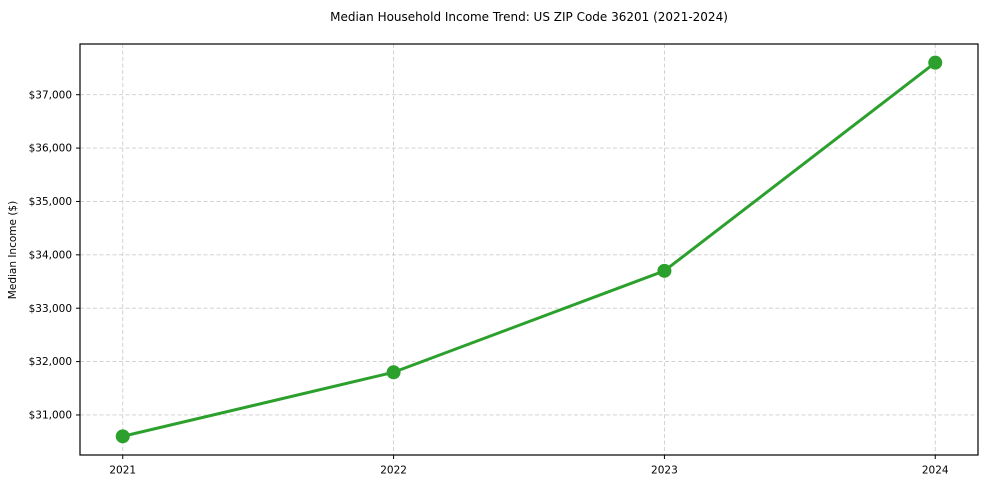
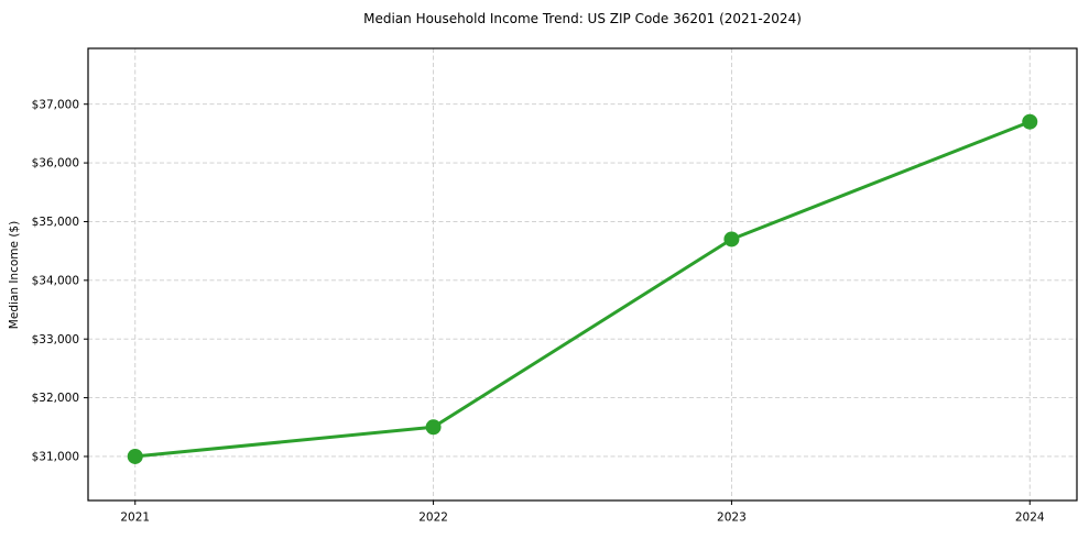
2021: $30600 -> $31000
2022: $31800 -> $31500
2023: $33700 -> $34700
2024: $37600 -> $36700
